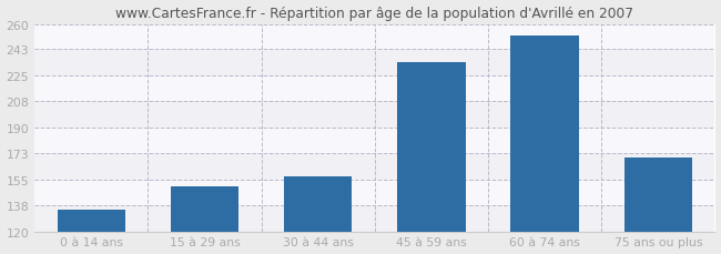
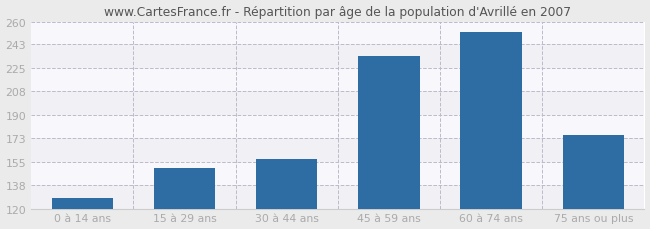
0 à 14 ans: 135 -> 128
75 ans ou plus: 170 -> 175
